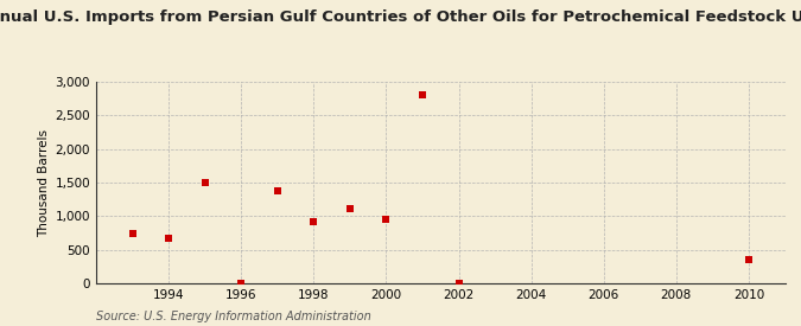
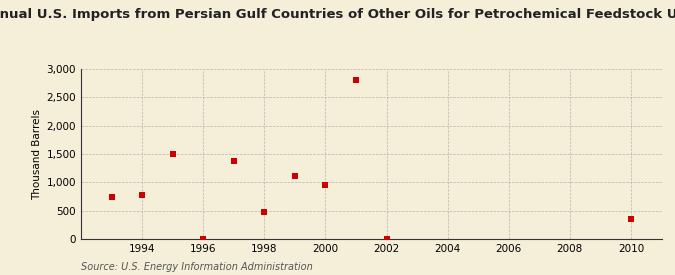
1994: 680 -> 780
1998: 920 -> 480
